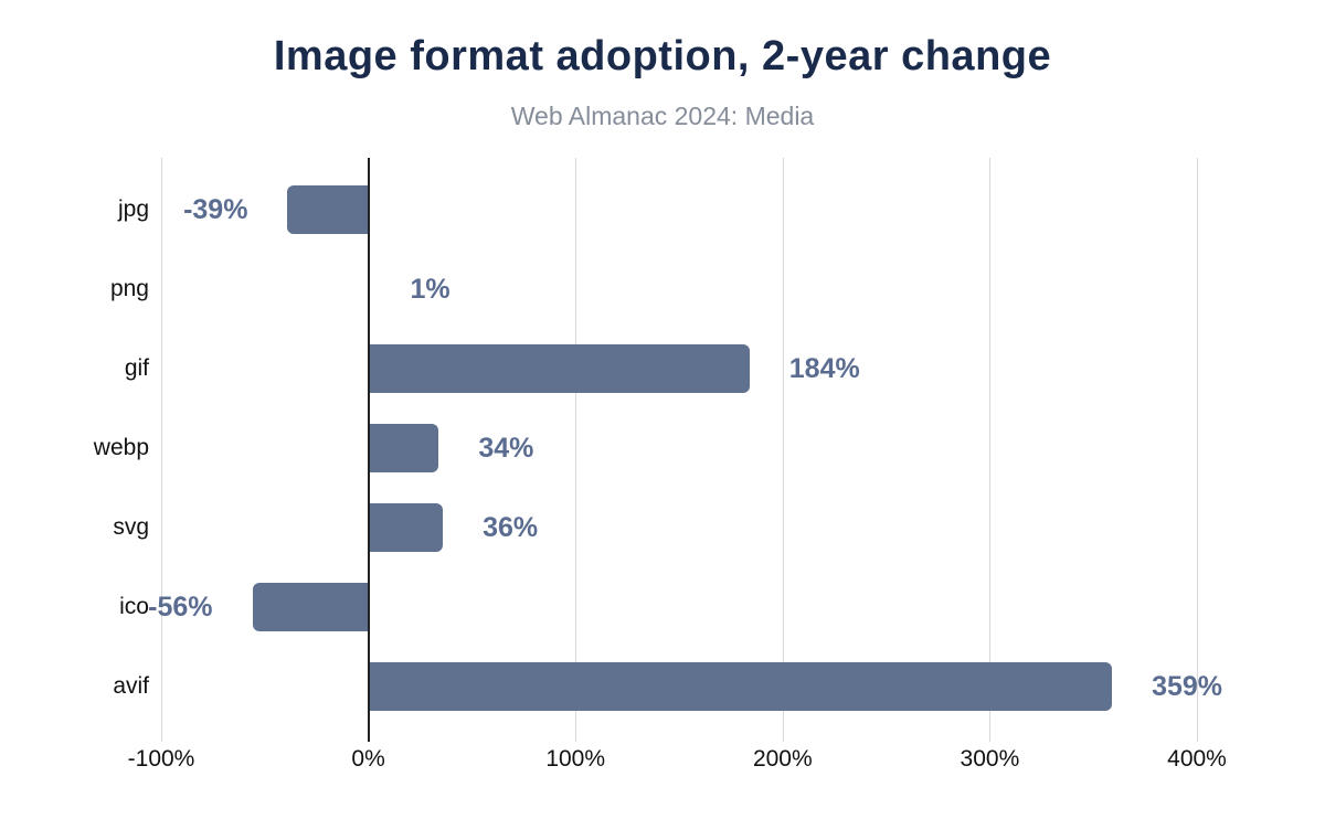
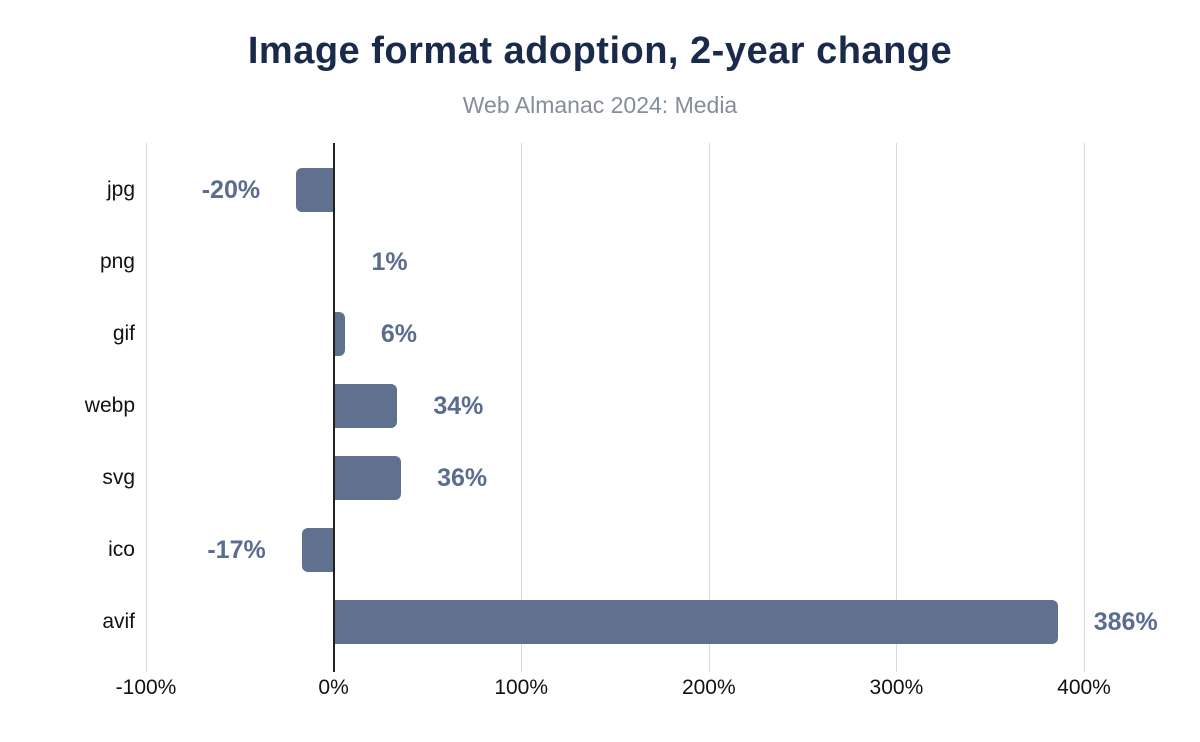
jpg: -39% -> -20%
gif: 184% -> 6%
ico: -56% -> -17%
avif: 359% -> 386%
